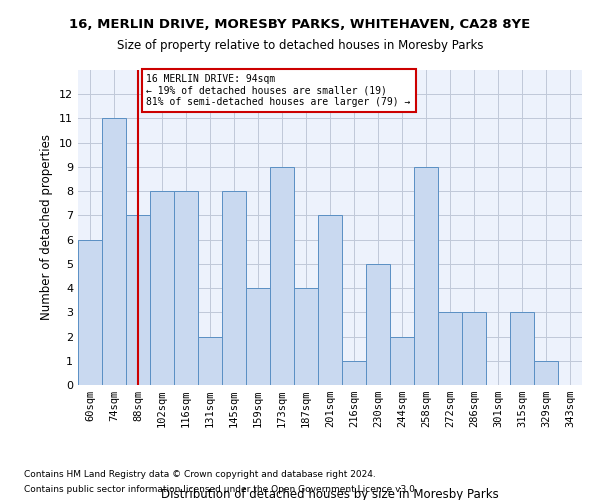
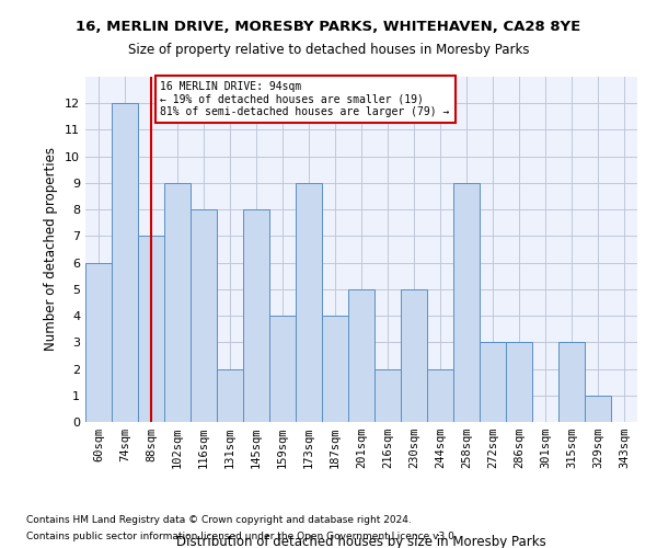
74sqm: 11 -> 12
102sqm: 8 -> 9
201sqm: 7 -> 5
216sqm: 1 -> 2
